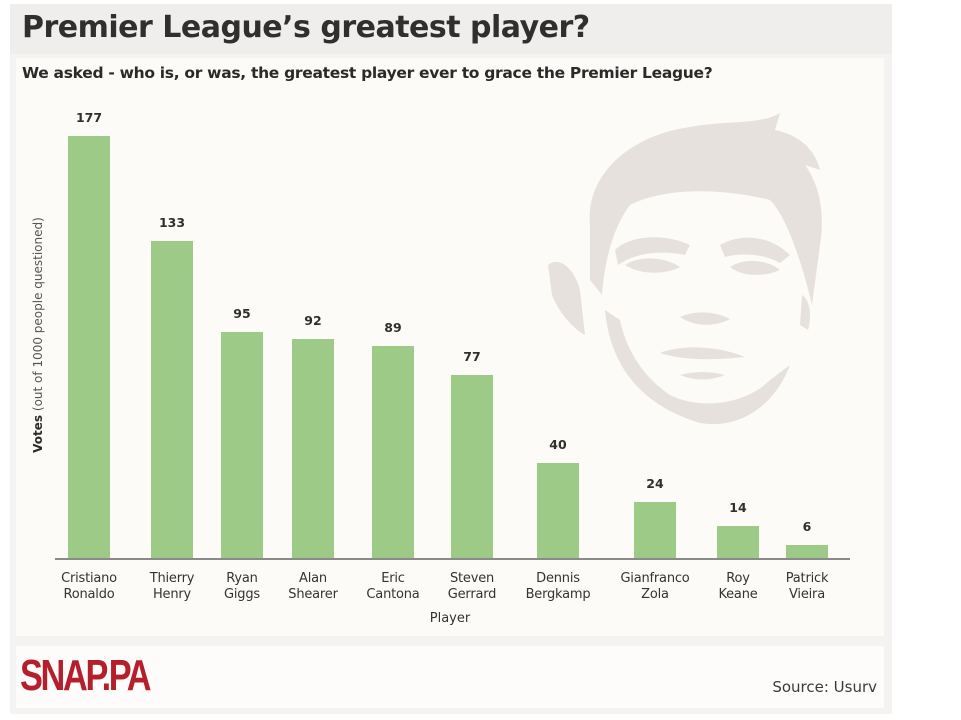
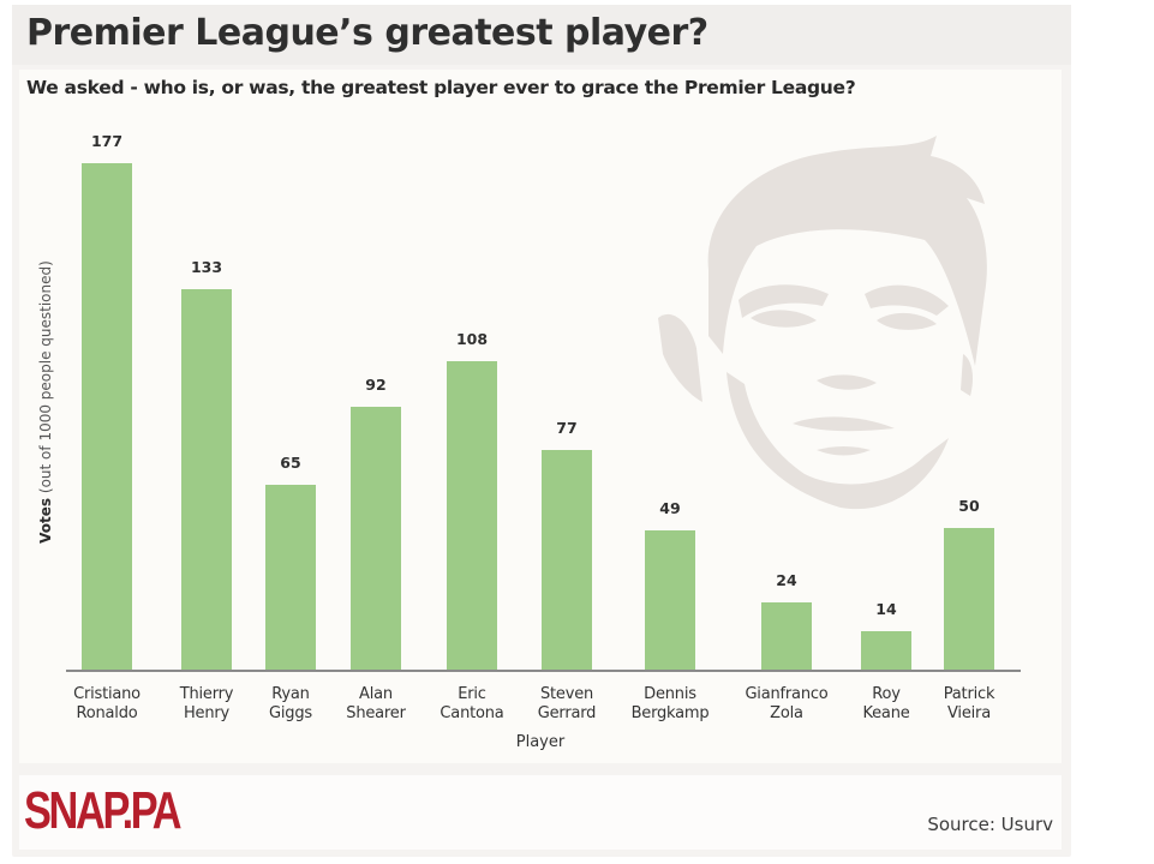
Ryan Giggs: 95 -> 65
Eric Cantona: 89 -> 108
Dennis Bergkamp: 40 -> 49
Patrick Vieira: 6 -> 50
